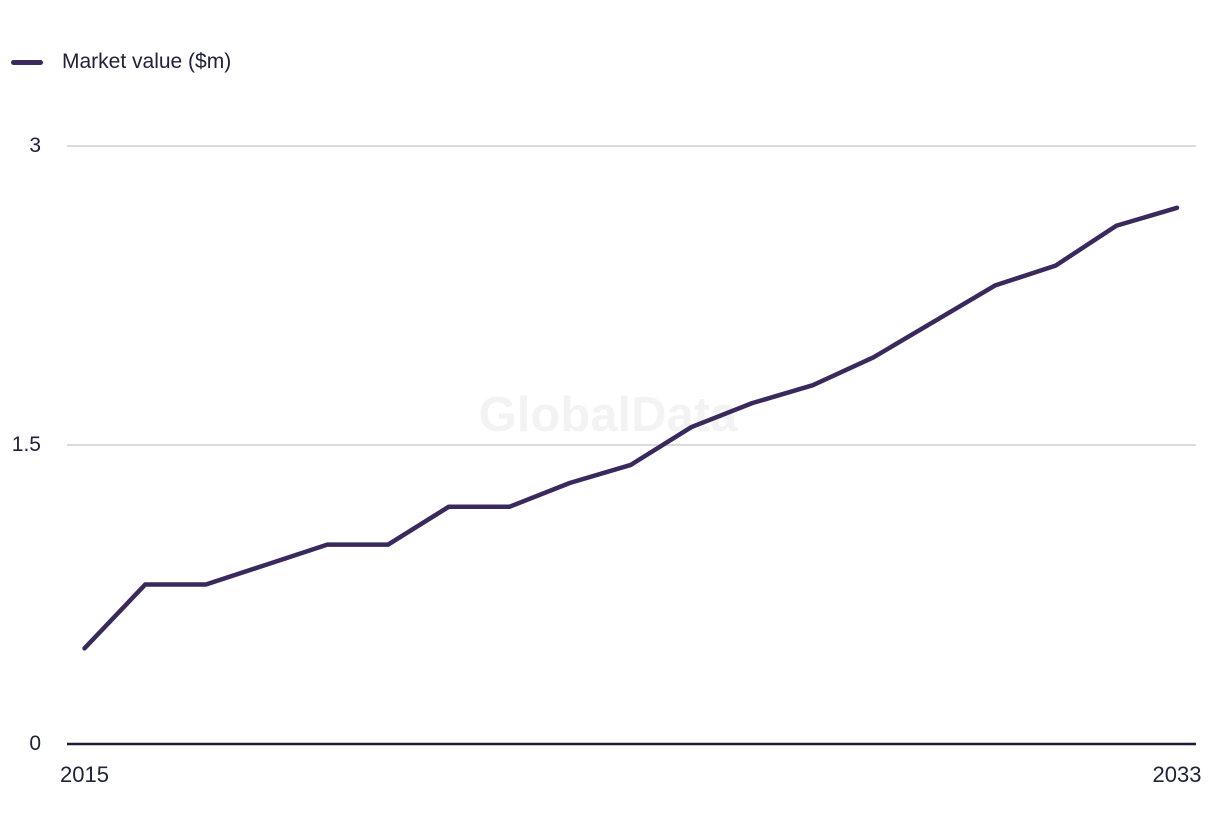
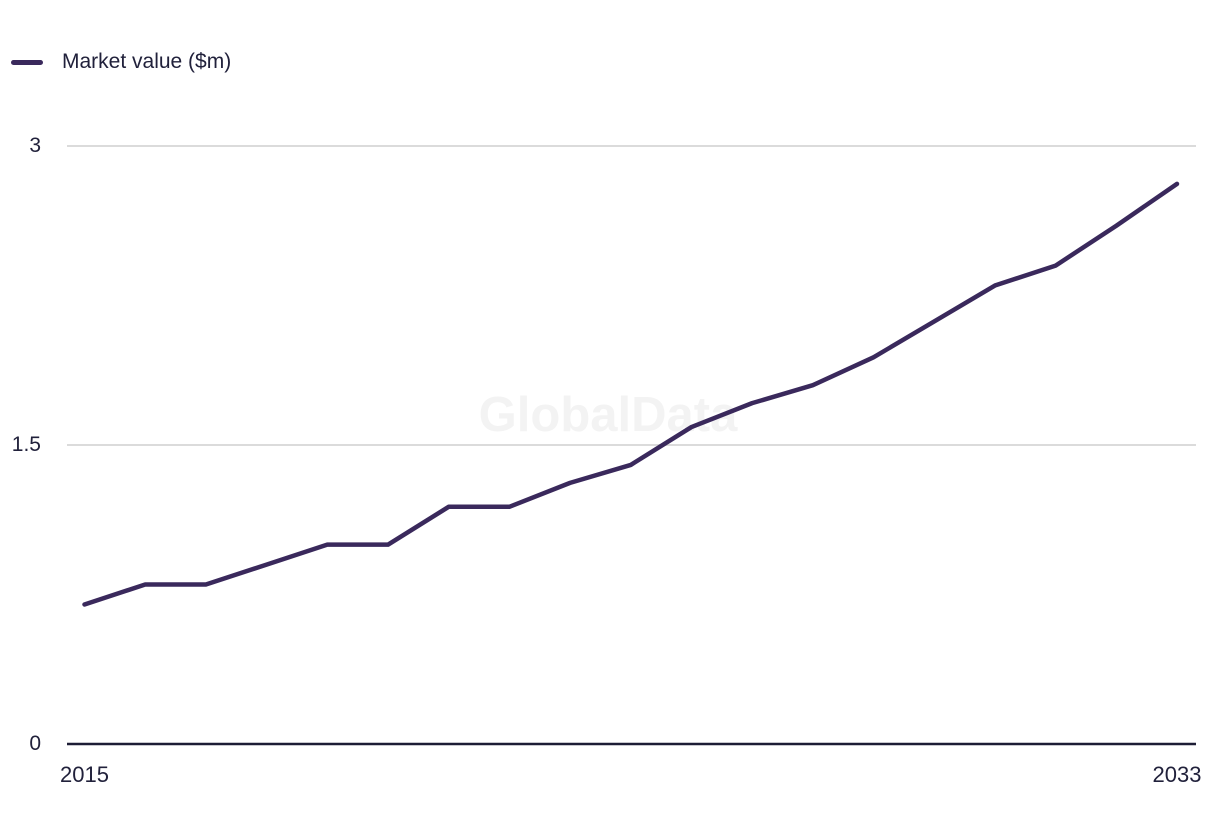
2015: 0.48 -> 0.70
2033: 2.69 -> 2.81
